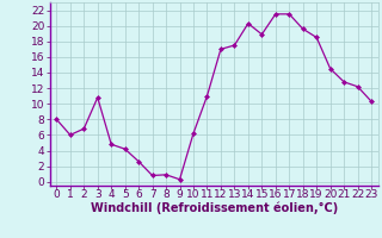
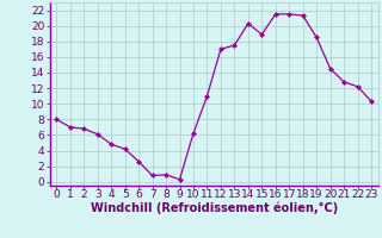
1: 6.0 -> 7.0
3: 10.8 -> 6.1
18: 19.6 -> 21.3
